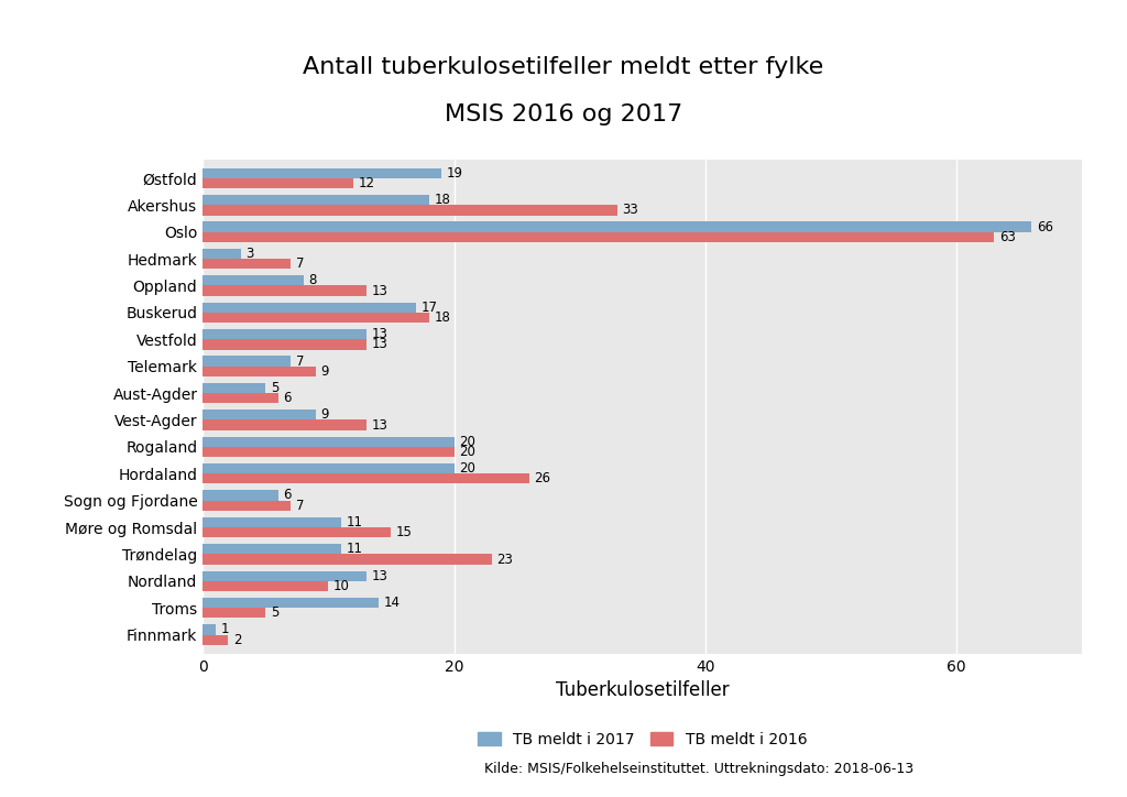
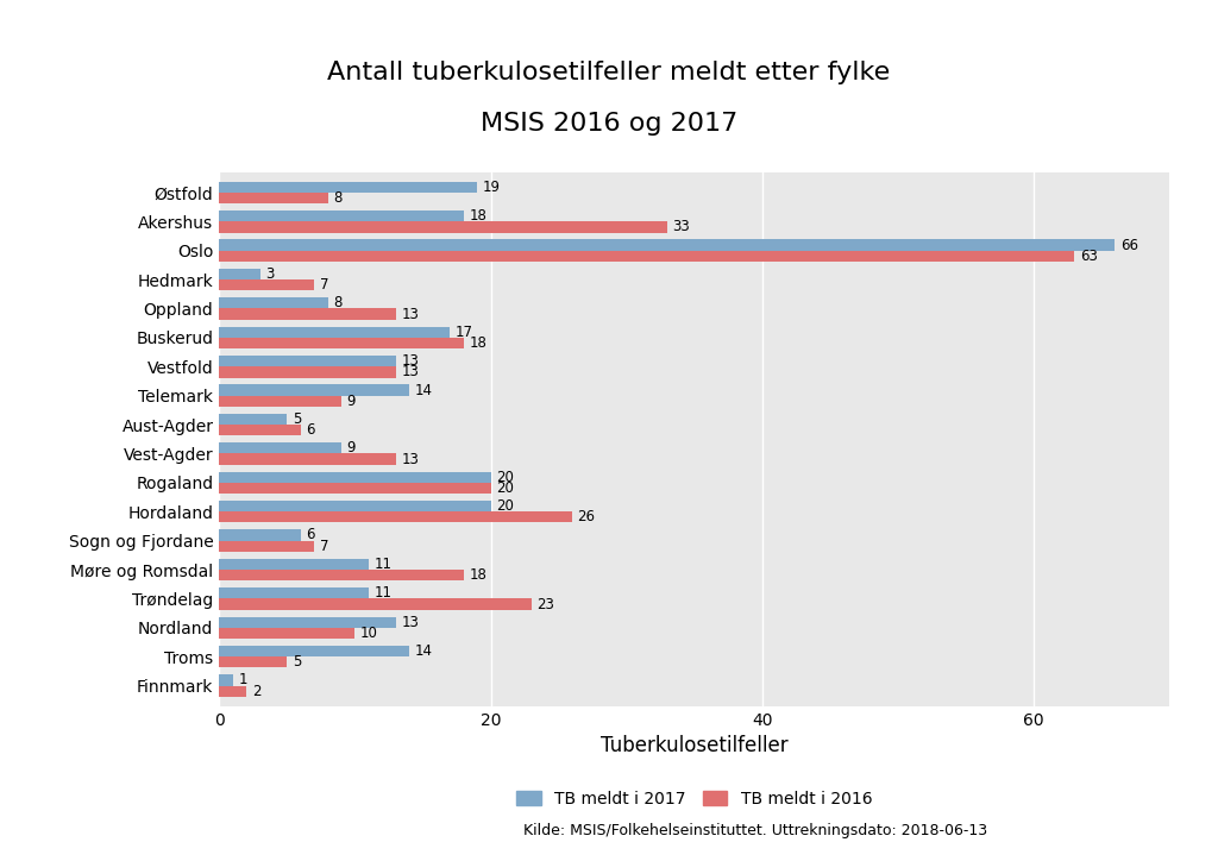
TB meldt i 2016/Østfold: 12 -> 8
TB meldt i 2017/Telemark: 7 -> 14
TB meldt i 2016/Møre og Romsdal: 15 -> 18
